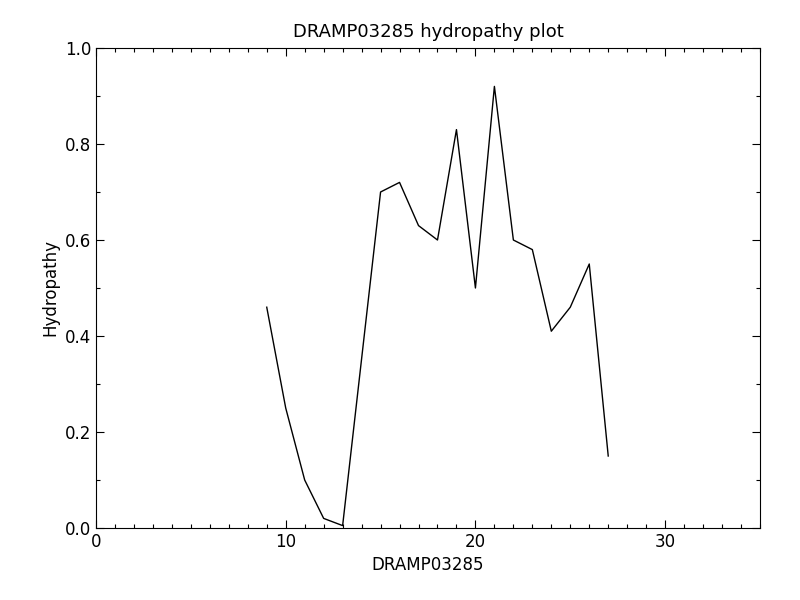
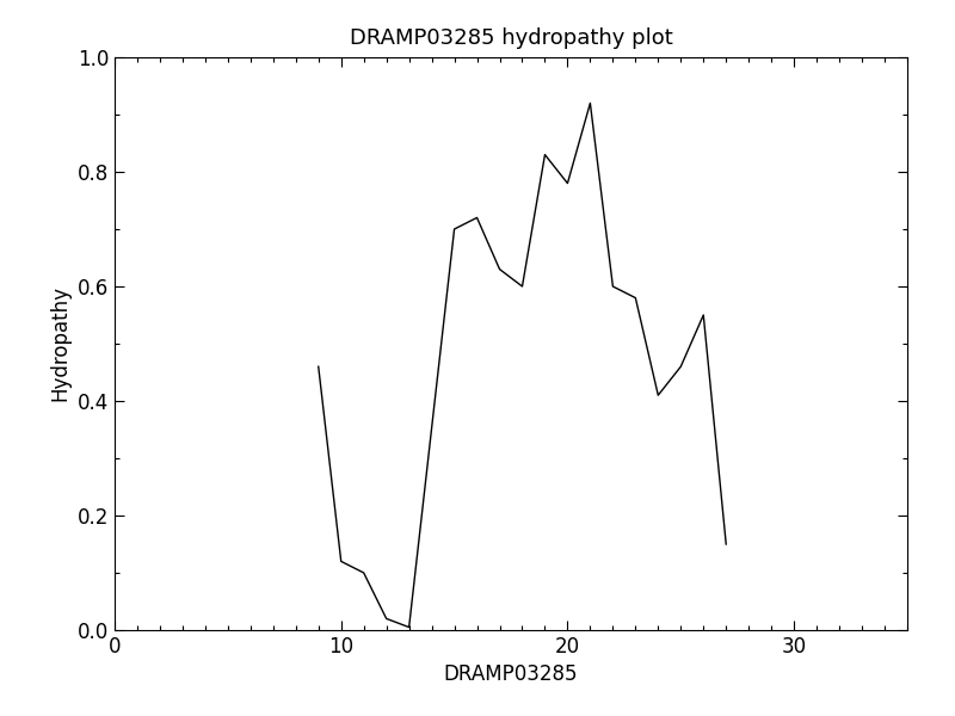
10: 0.250 -> 0.120
20: 0.500 -> 0.780
